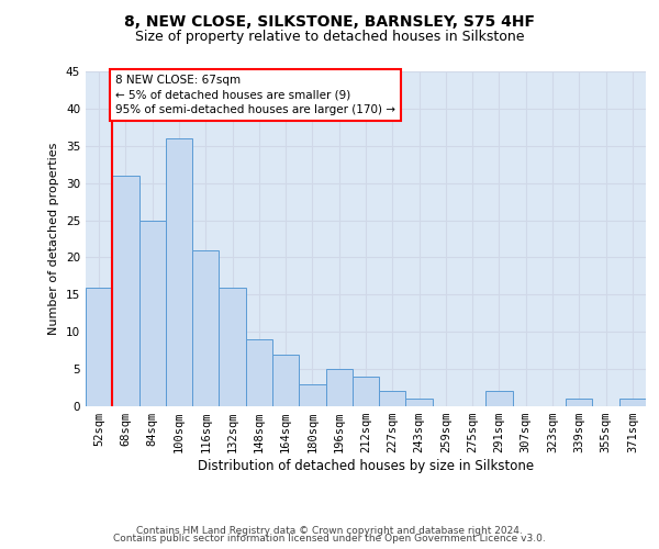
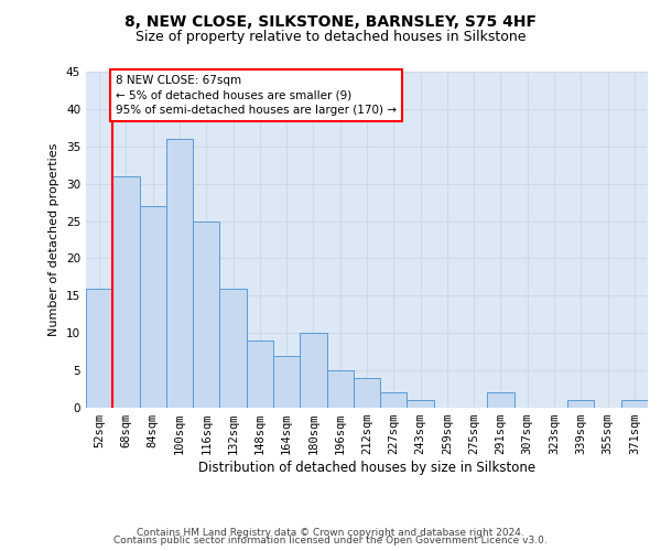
84sqm: 25 -> 27
116sqm: 21 -> 25
180sqm: 3 -> 10
